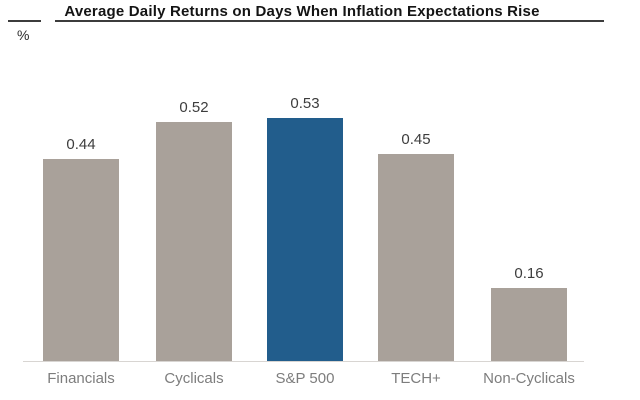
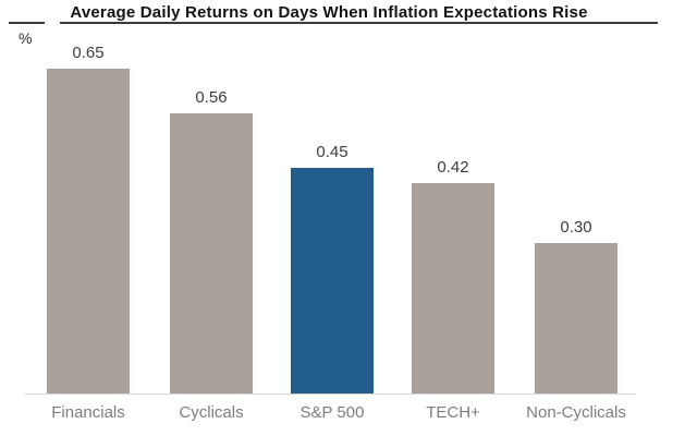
Financials: 0.44 -> 0.65
Cyclicals: 0.52 -> 0.56
S&P 500: 0.53 -> 0.45
TECH+: 0.45 -> 0.42
Non-Cyclicals: 0.16 -> 0.30
